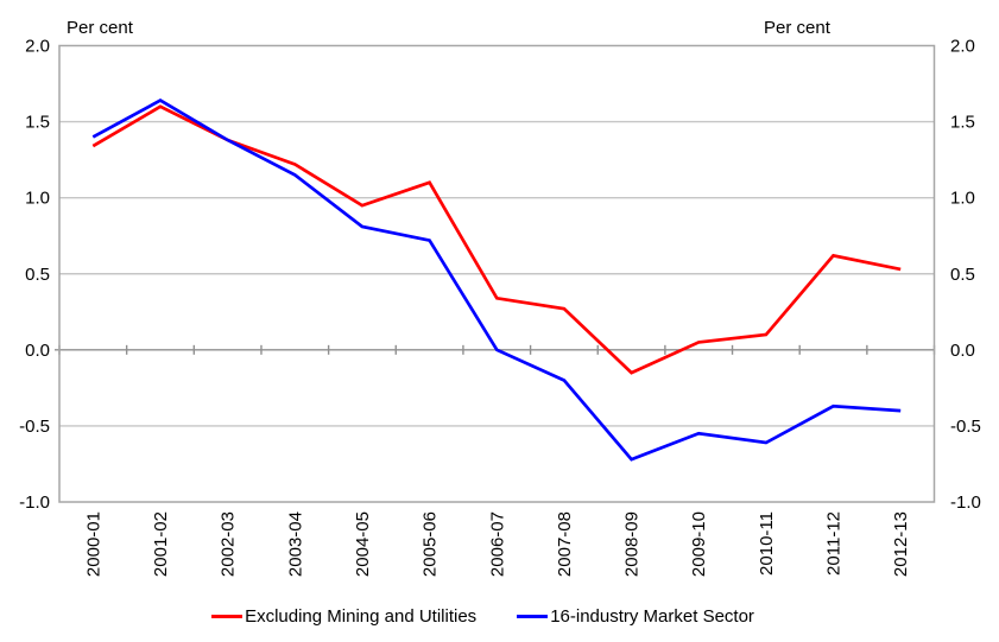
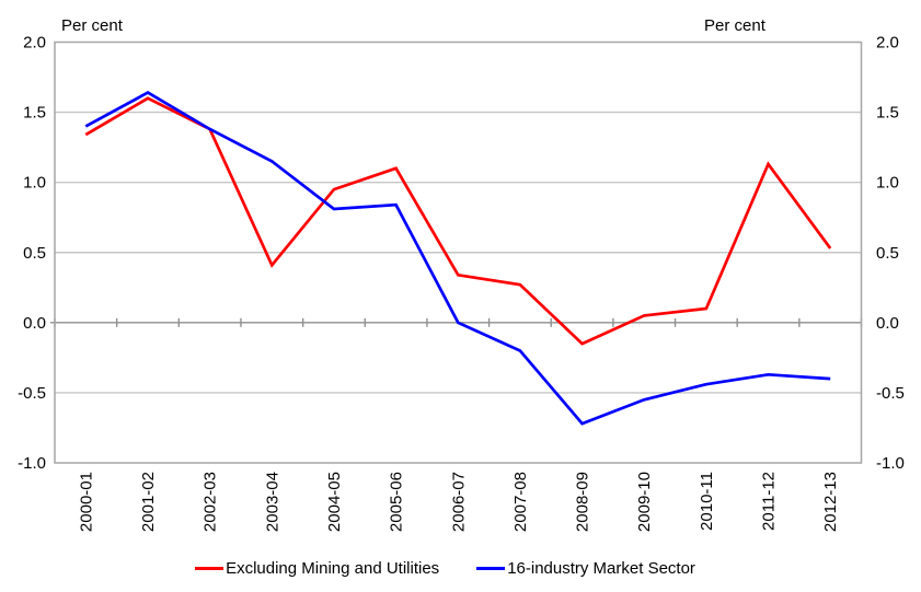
Excluding Mining and Utilities/2003-04: 1.22 -> 0.41
16-industry Market Sector/2005-06: 0.72 -> 0.84
16-industry Market Sector/2010-11: -0.61 -> -0.44
Excluding Mining and Utilities/2011-12: 0.62 -> 1.13
